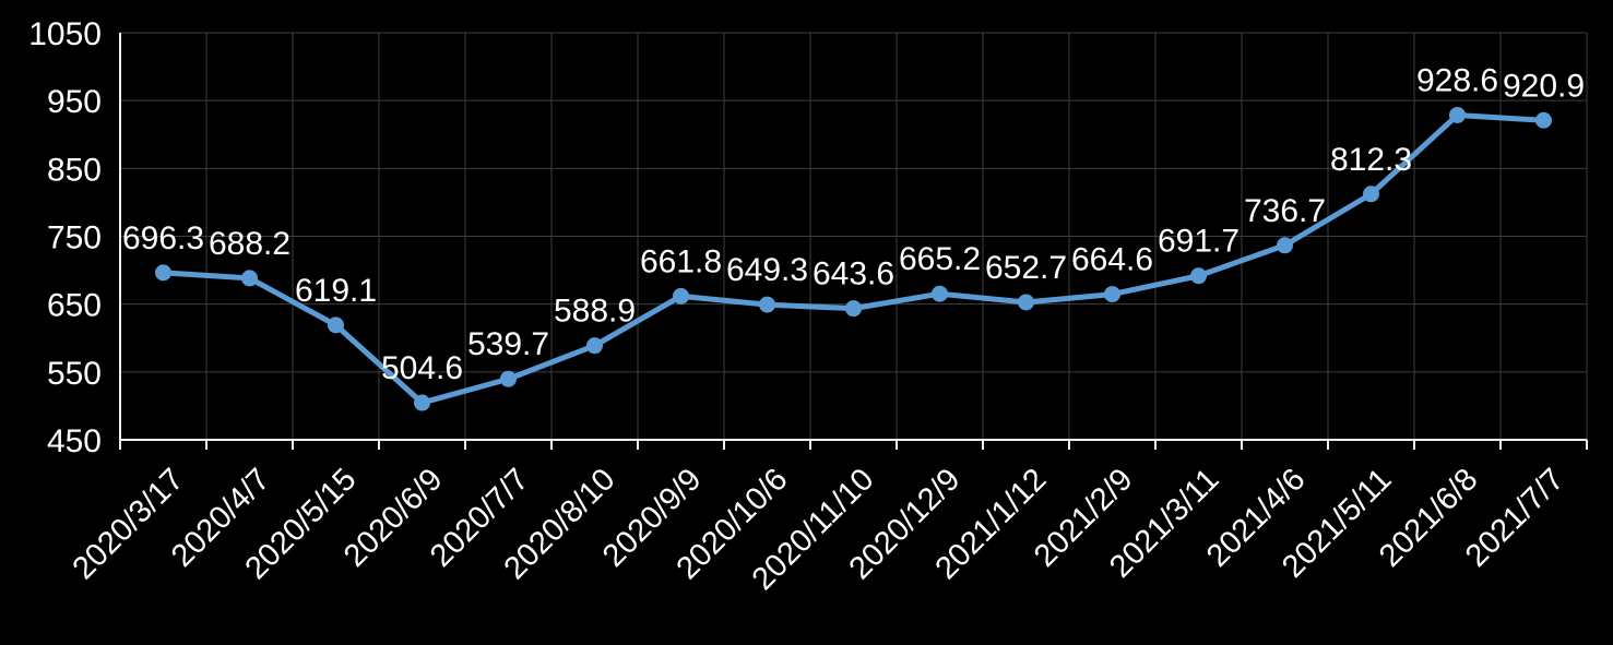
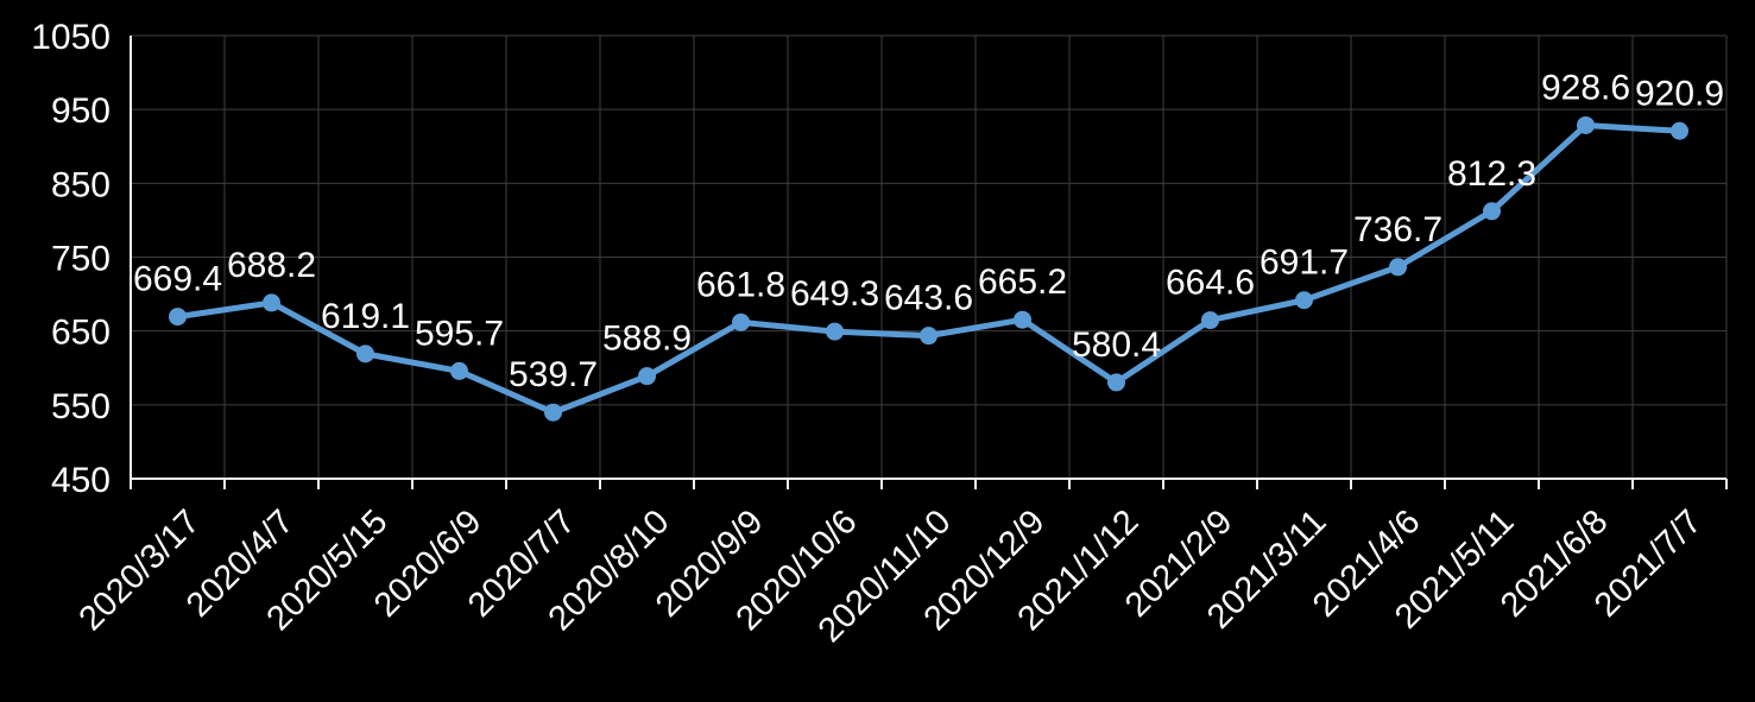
2020/3/17: 696.3 -> 669.4
2020/6/9: 504.6 -> 595.7
2021/1/12: 652.7 -> 580.4
